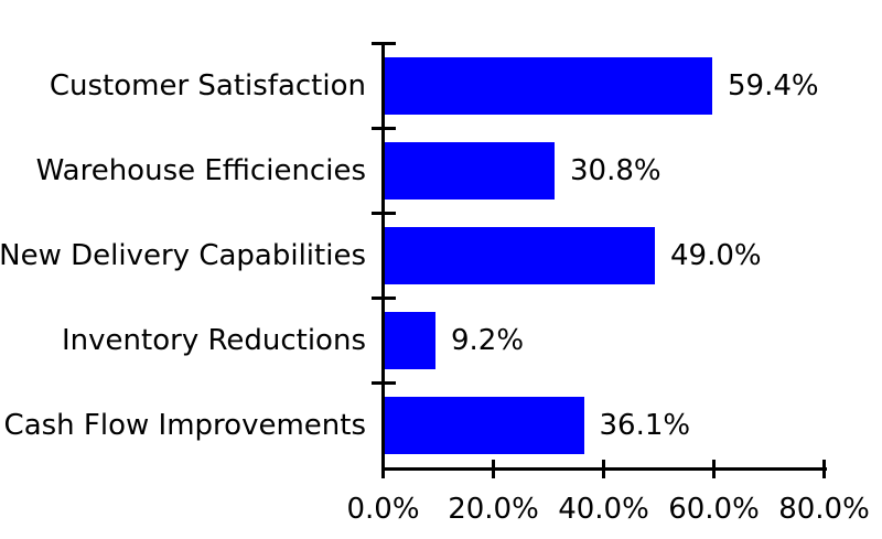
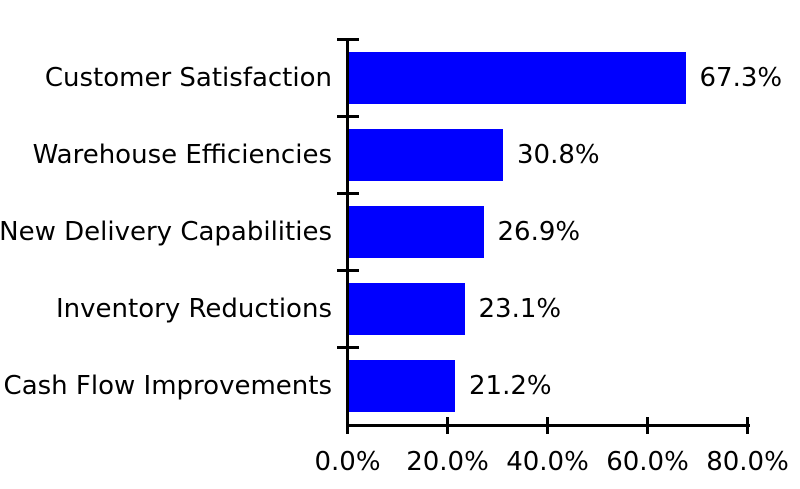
Customer Satisfaction: 59.4% -> 67.3%
New Delivery Capabilities: 49.0% -> 26.9%
Inventory Reductions: 9.2% -> 23.1%
Cash Flow Improvements: 36.1% -> 21.2%
